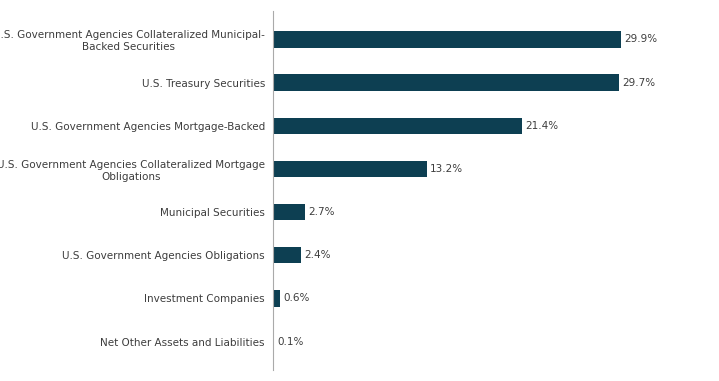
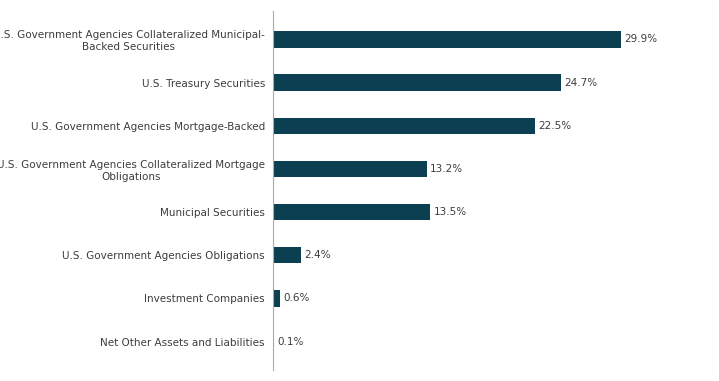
U.S. Treasury Securities: 29.7% -> 24.7%
U.S. Government Agencies Mortgage-Backed: 21.4% -> 22.5%
Municipal Securities: 2.7% -> 13.5%
